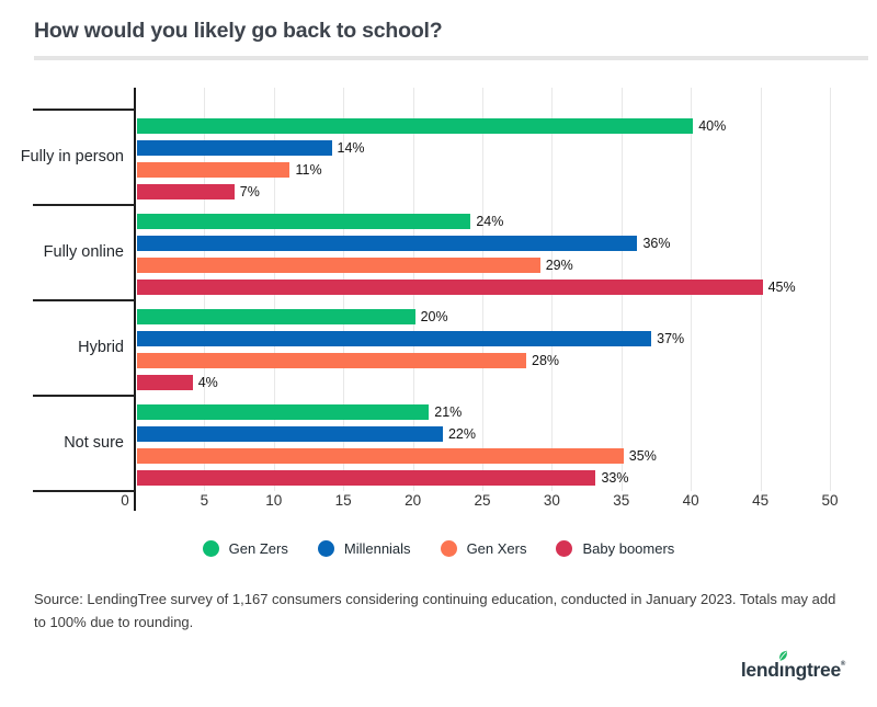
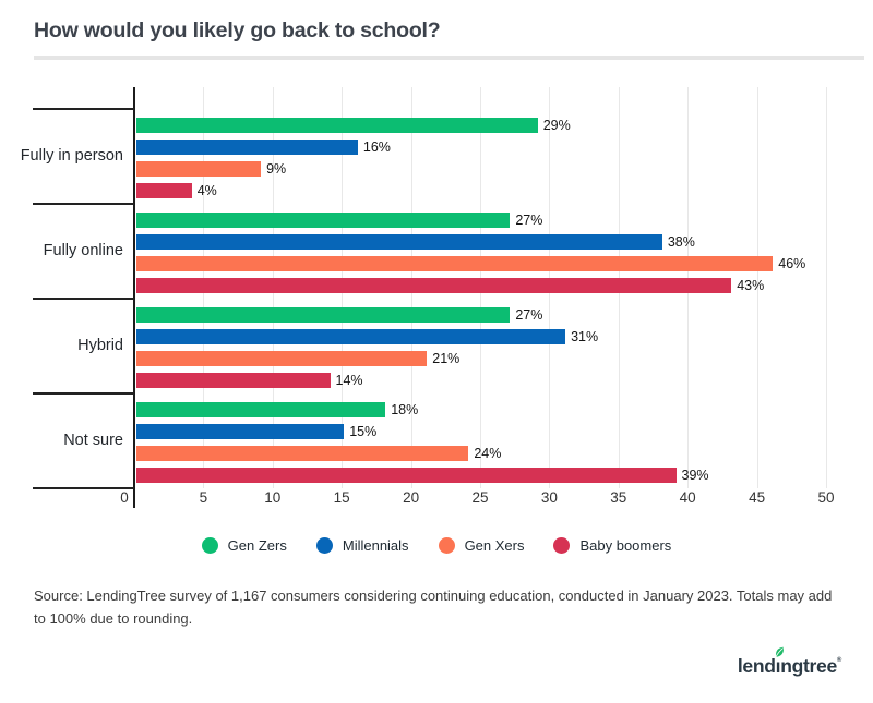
Gen Zers/Fully in person: 40% -> 29%
Millennials/Fully in person: 14% -> 16%
Gen Xers/Fully in person: 11% -> 9%
Baby boomers/Fully in person: 7% -> 4%
Gen Zers/Fully online: 24% -> 27%
Millennials/Fully online: 36% -> 38%
Gen Xers/Fully online: 29% -> 46%
Baby boomers/Fully online: 45% -> 43%
Gen Zers/Hybrid: 20% -> 27%
Millennials/Hybrid: 37% -> 31%
Gen Xers/Hybrid: 28% -> 21%
Baby boomers/Hybrid: 4% -> 14%
Gen Zers/Not sure: 21% -> 18%
Millennials/Not sure: 22% -> 15%
Gen Xers/Not sure: 35% -> 24%
Baby boomers/Not sure: 33% -> 39%
